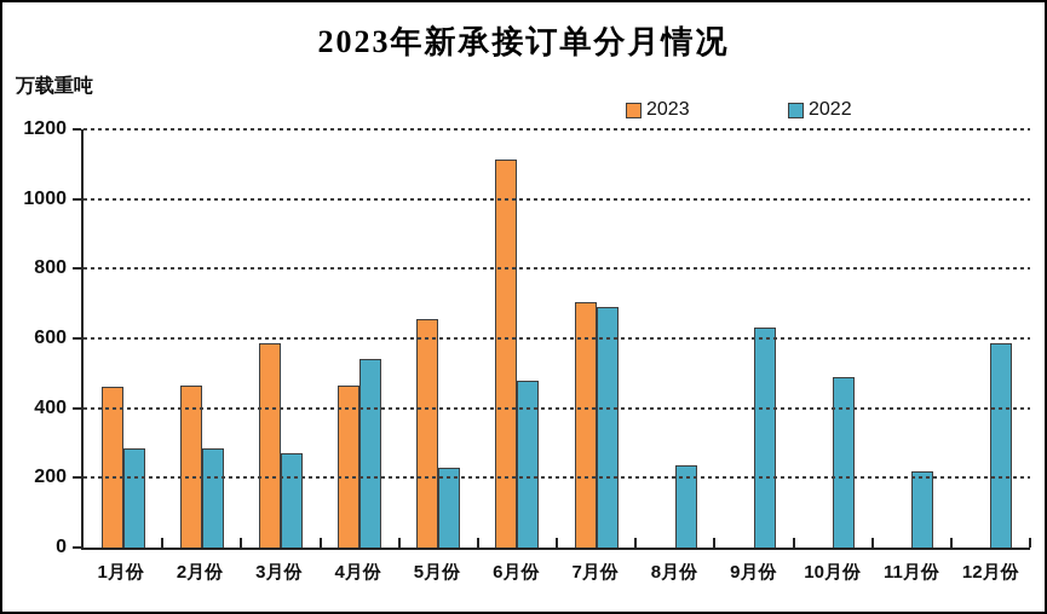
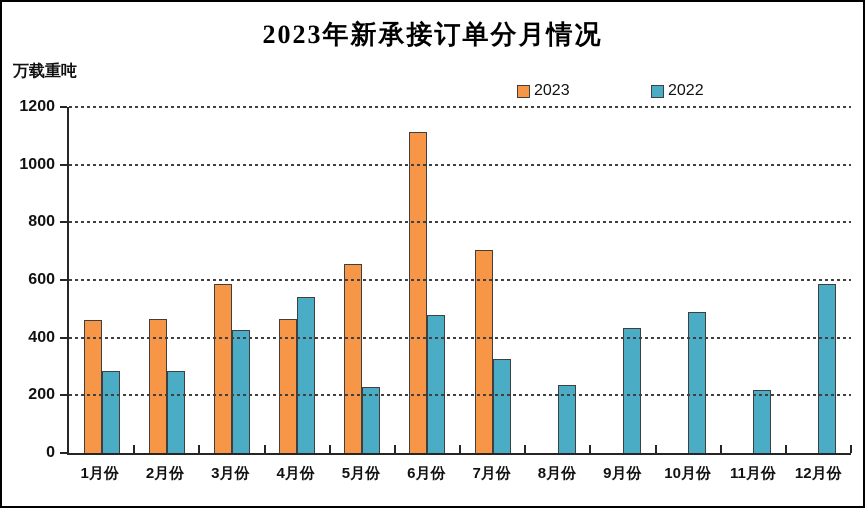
2022/3月份: 270 -> 420
2022/7月份: 690 -> 320
2022/9月份: 630 -> 440
